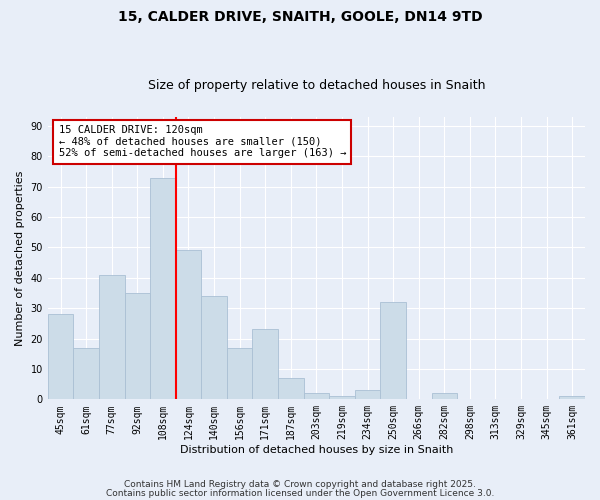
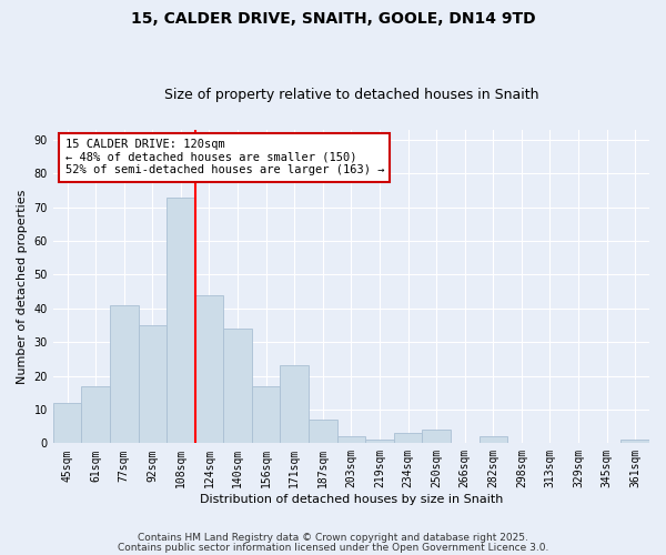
45sqm: 28 -> 12
124sqm: 49 -> 44
250sqm: 32 -> 4
